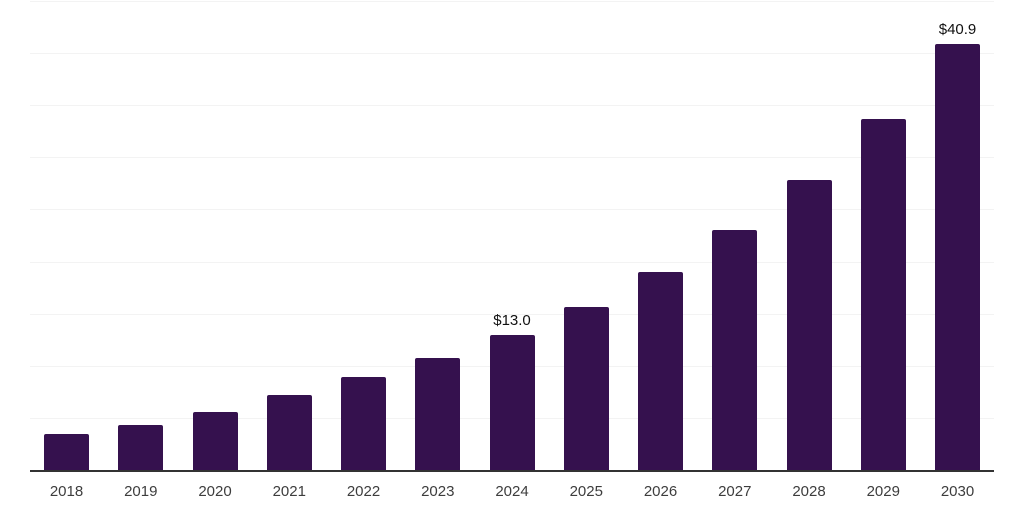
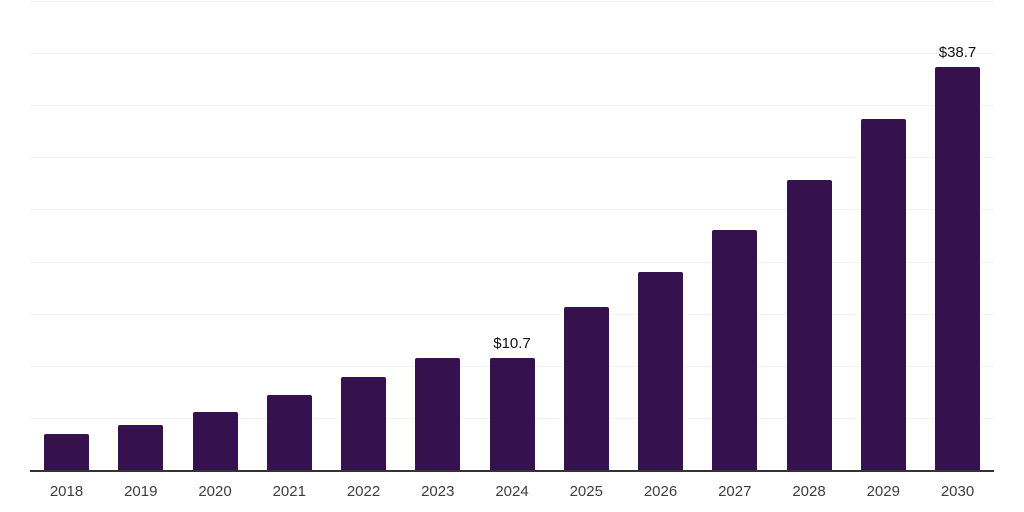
2024: $13.0 -> $10.7
2030: $40.9 -> $38.7
